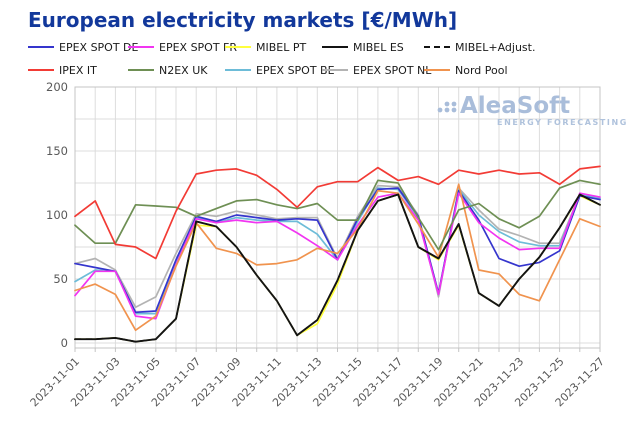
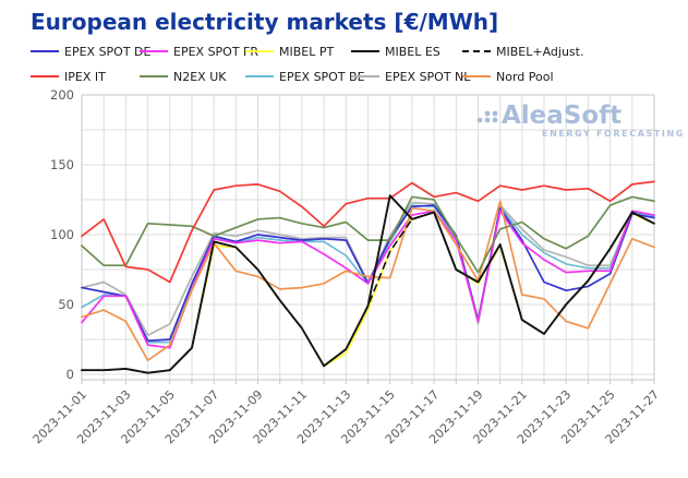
MIBEL ES/2023-11-15: 88 -> 128
Nord Pool/2023-11-15: 89 -> 69
